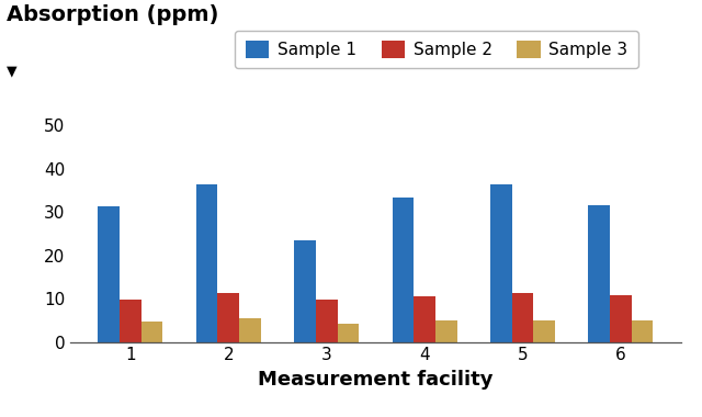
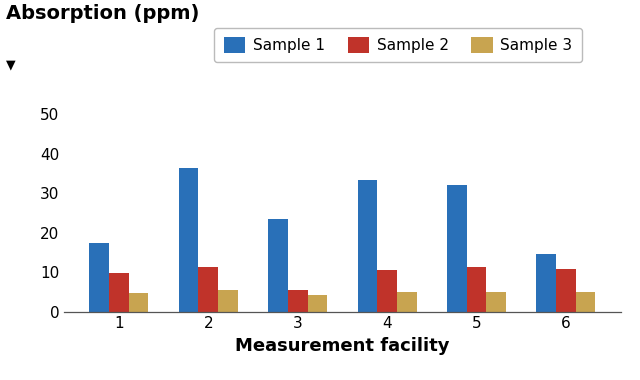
Sample 1/1: 31.2 -> 17.5
Sample 2/3: 9.9 -> 5.5
Sample 1/5: 36.5 -> 32.0
Sample 1/6: 31.7 -> 14.5
